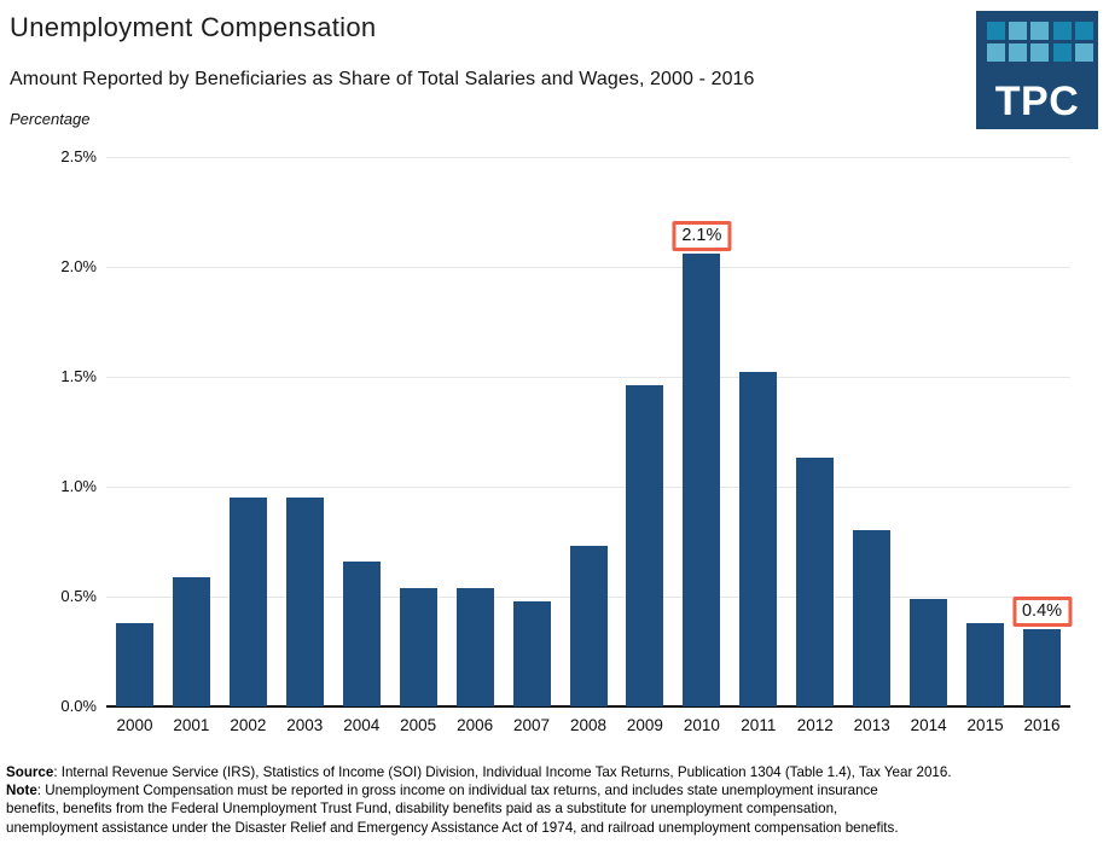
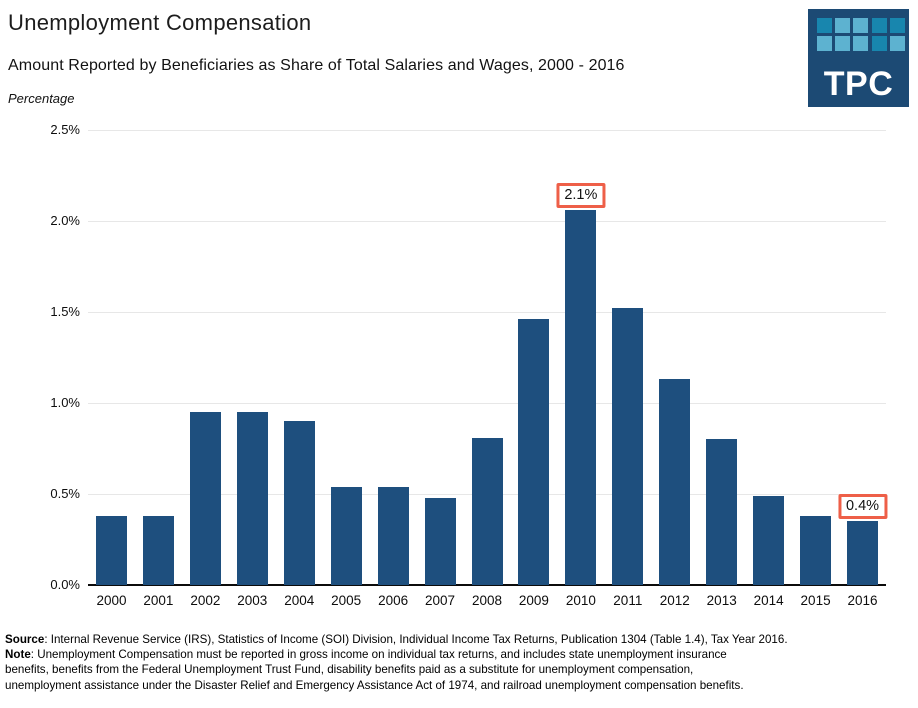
2001: 0.59% -> 0.38%
2004: 0.66% -> 0.90%
2008: 0.73% -> 0.81%
